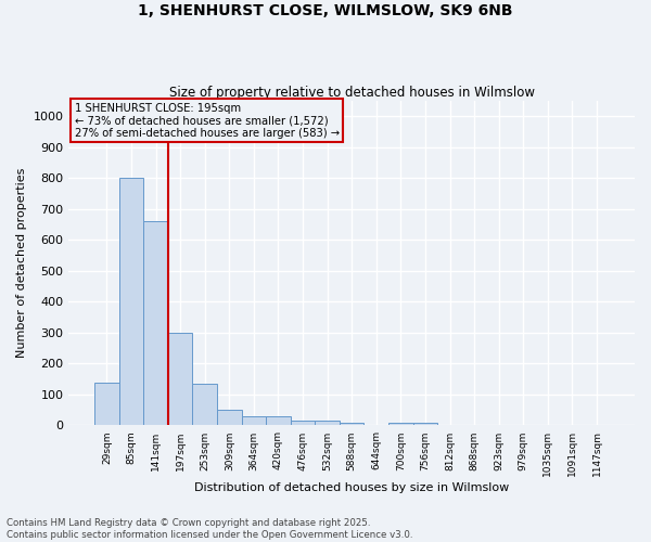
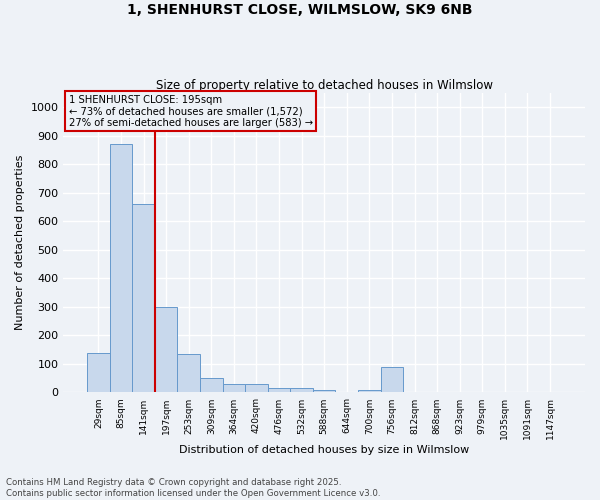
85sqm: 800 -> 870
756sqm: 8 -> 90
